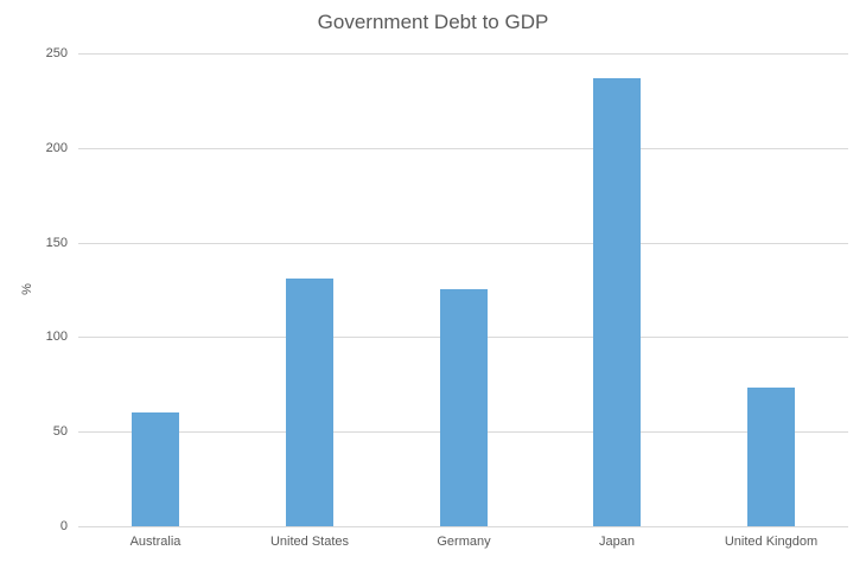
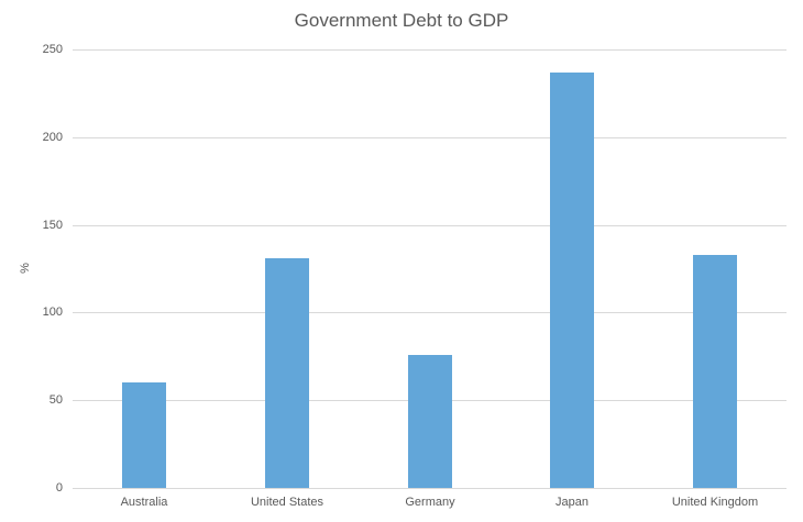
Germany: 125 -> 76
United Kingdom: 73 -> 133
